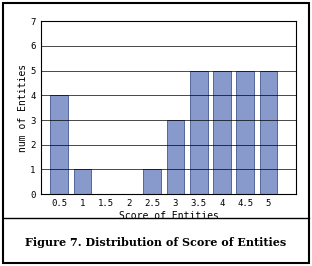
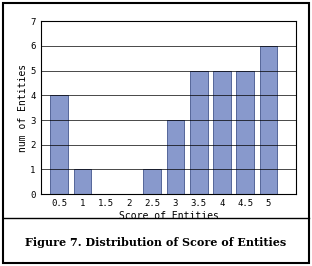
5: 5 -> 6
